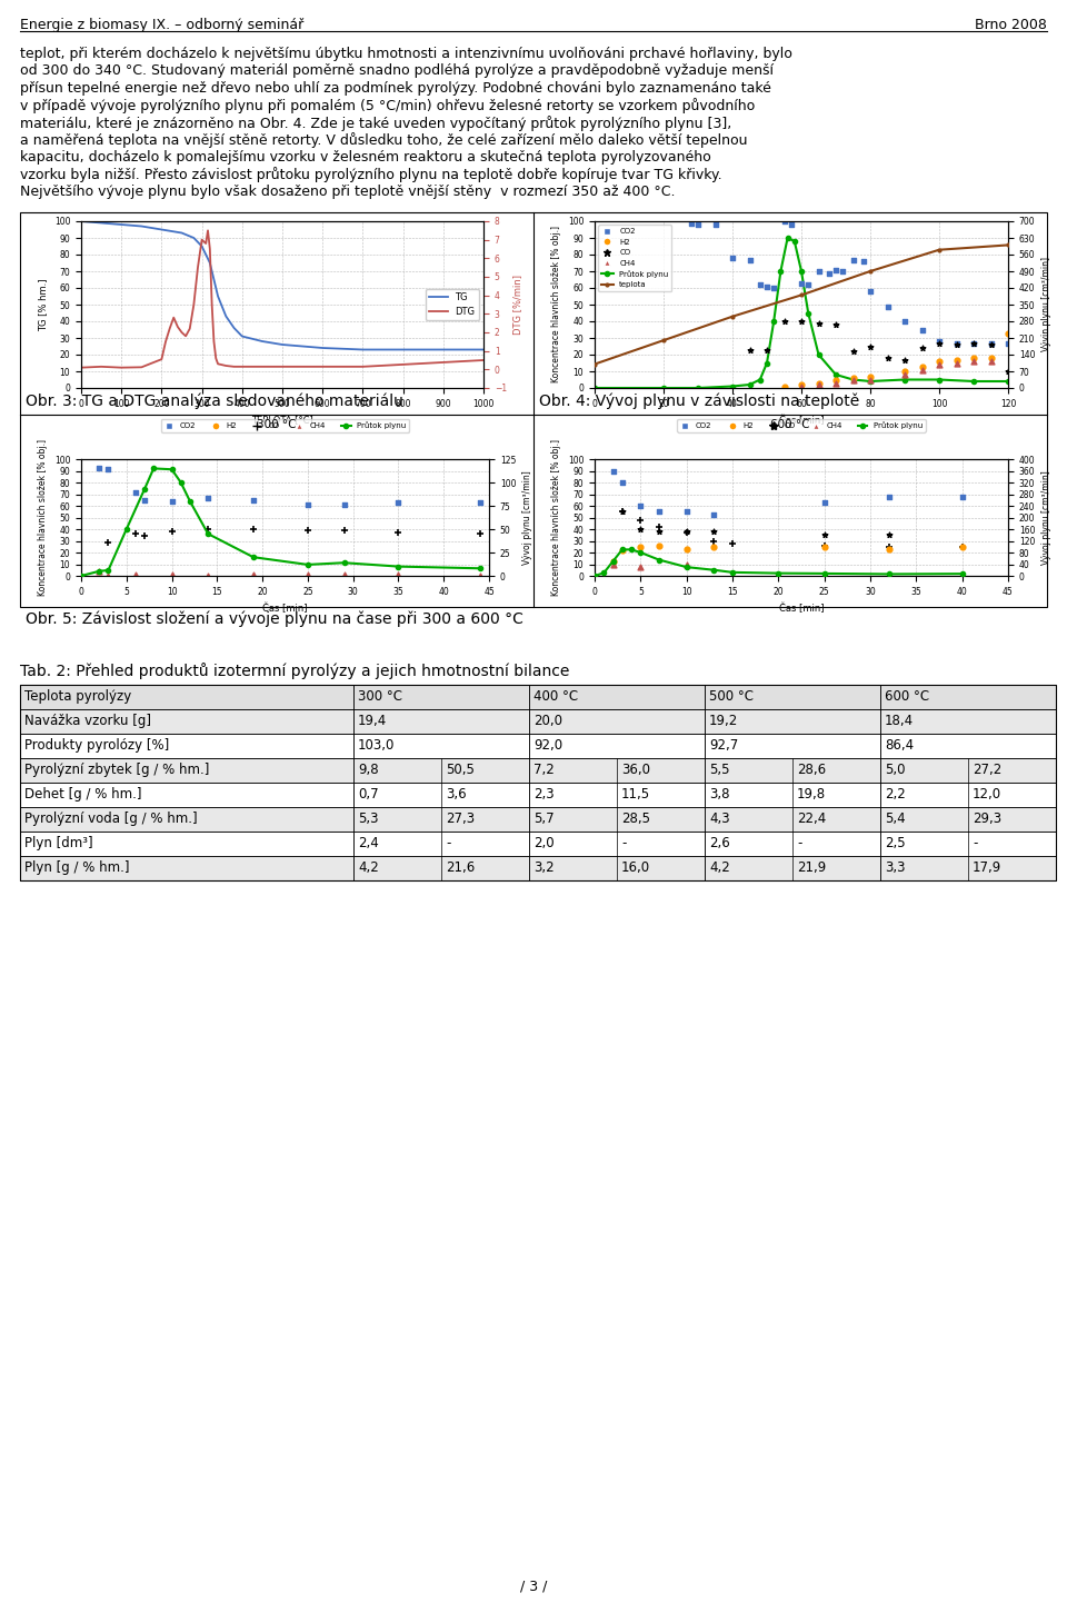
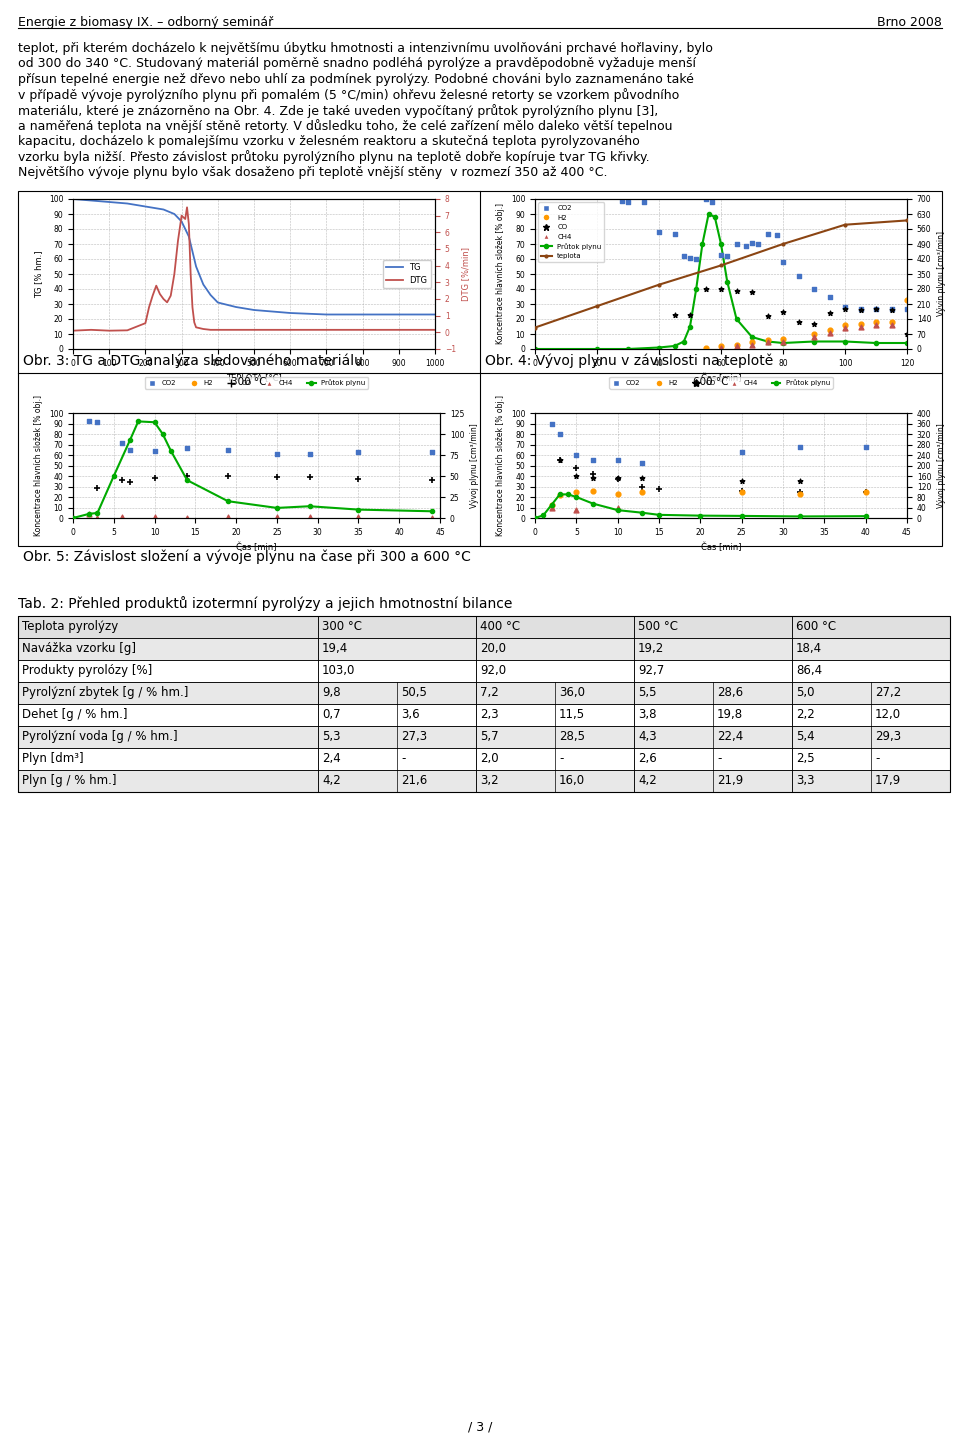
DTG/1000: 0.5 -> 0.1
